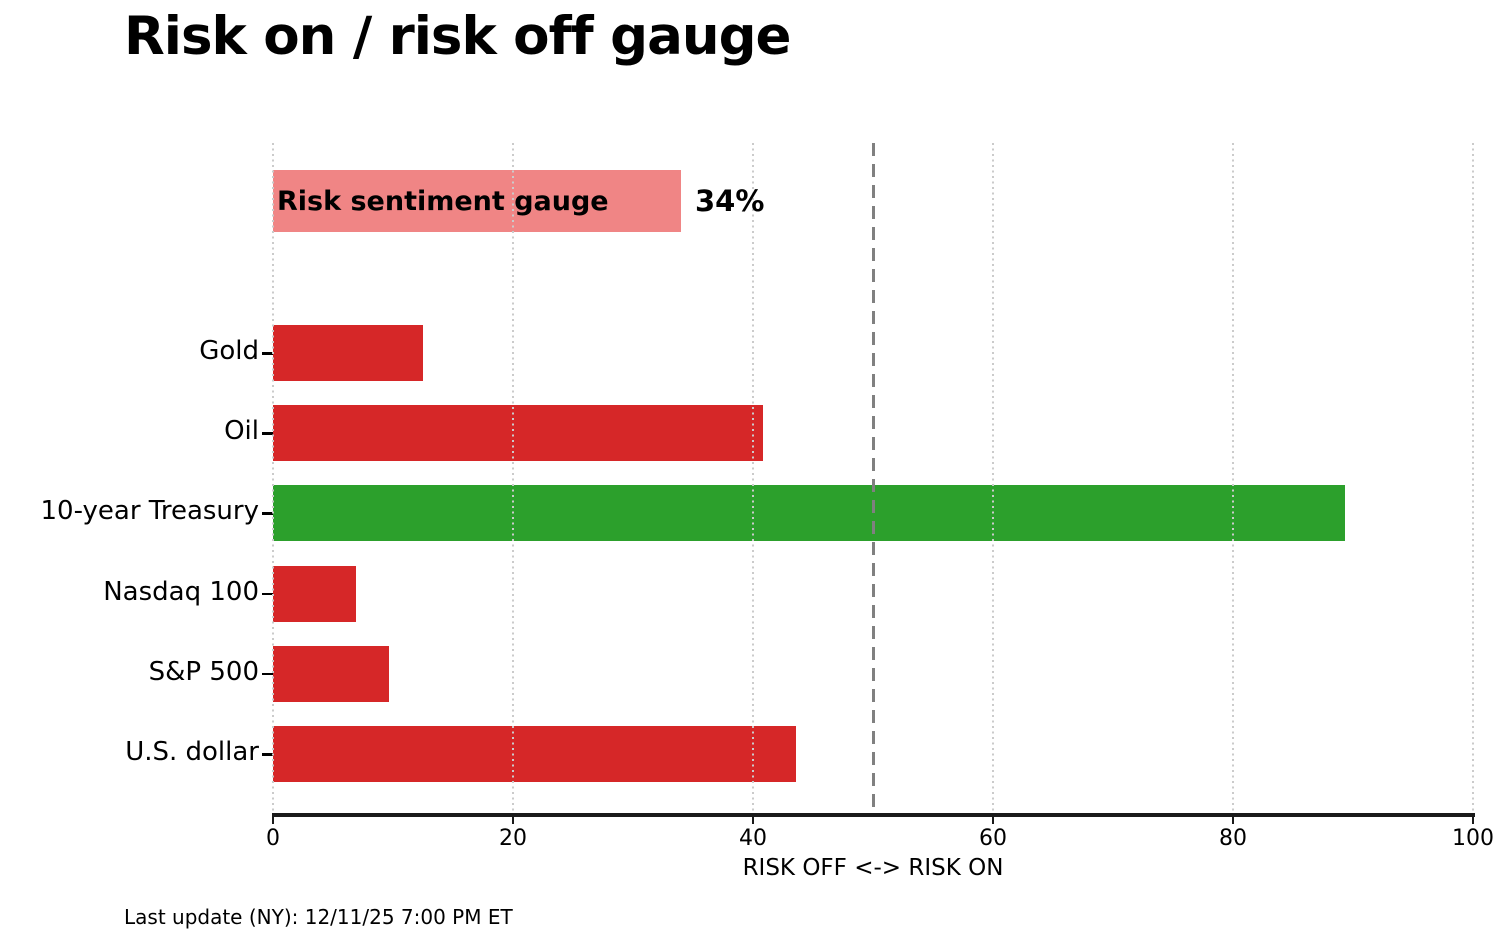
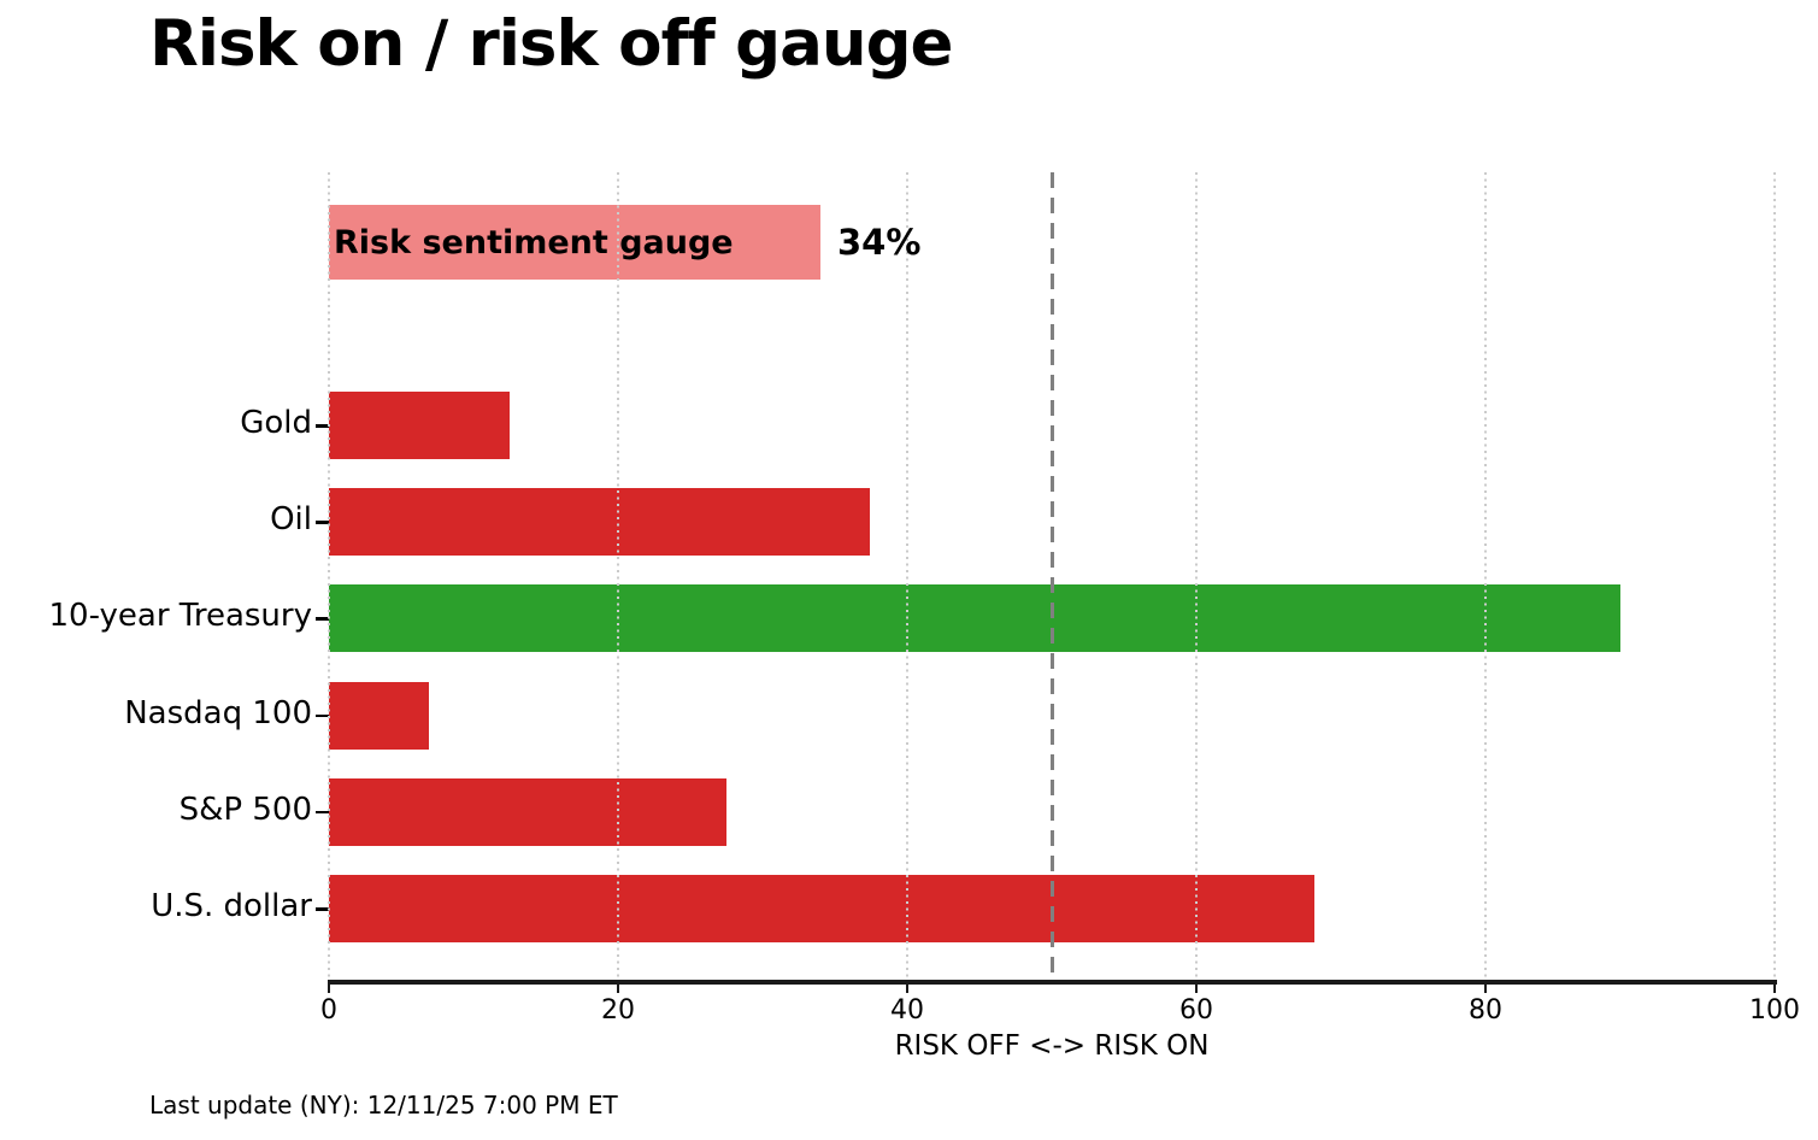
Oil: 40.8 -> 37.4
S&P 500: 9.7 -> 27.5
U.S. dollar: 43.6 -> 68.2
